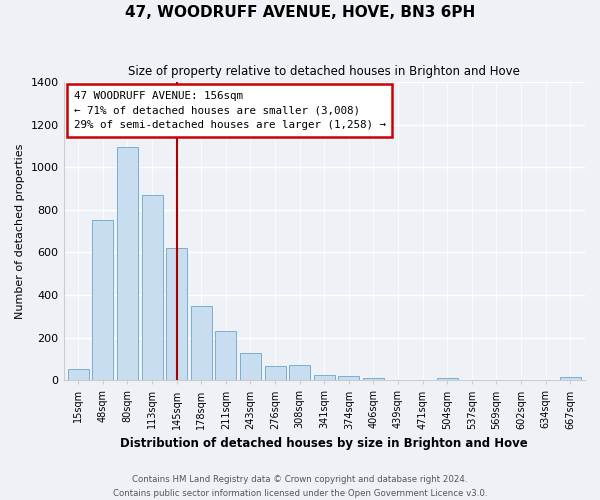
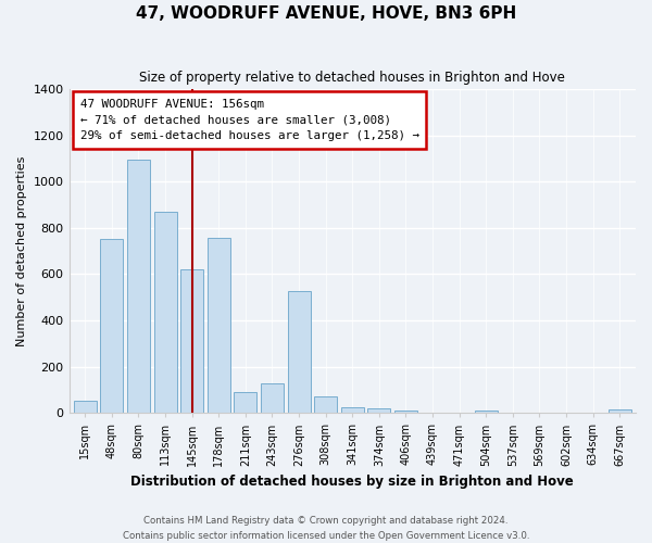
178sqm: 350 -> 755
211sqm: 230 -> 90
276sqm: 65 -> 525
